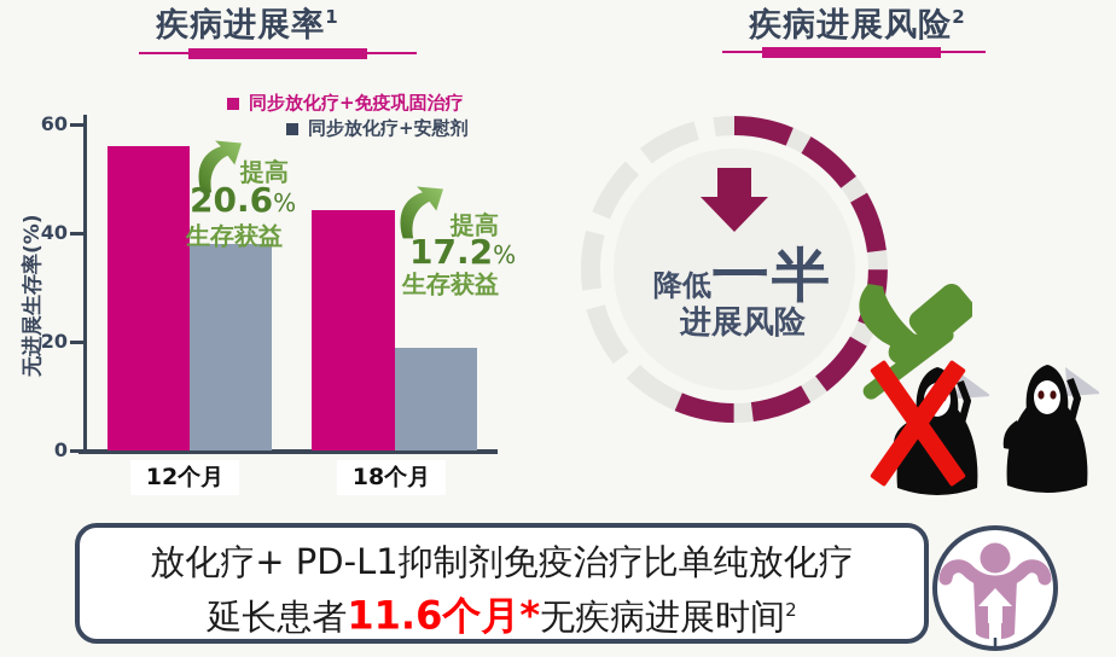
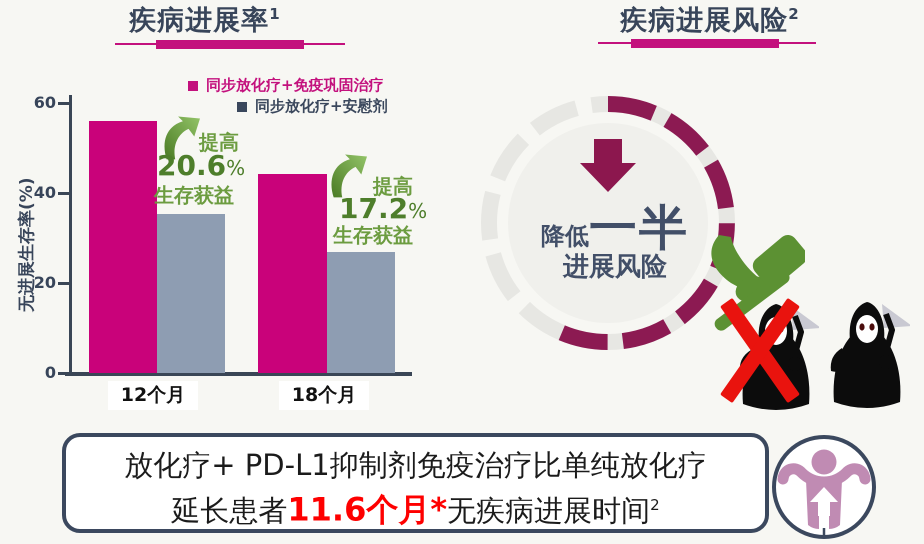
同步放化疗+安慰剂/12个月: 38 -> 35
同步放化疗+安慰剂/18个月: 19 -> 27
